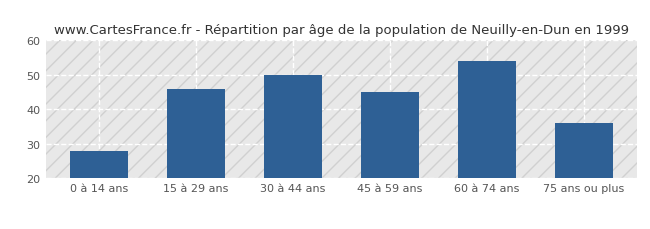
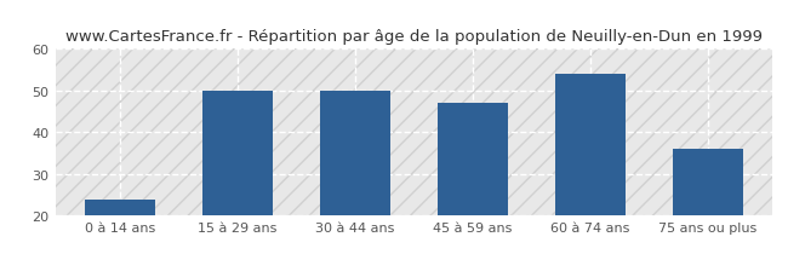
0 à 14 ans: 28 -> 24
15 à 29 ans: 46 -> 50
45 à 59 ans: 45 -> 47
